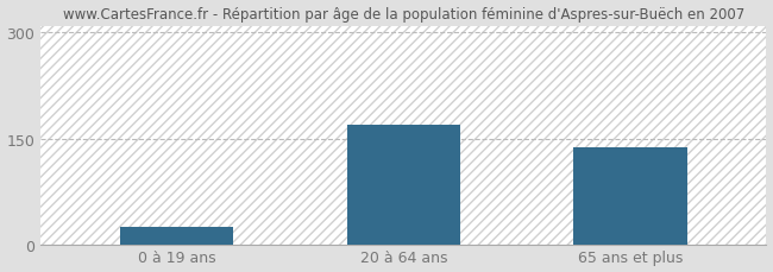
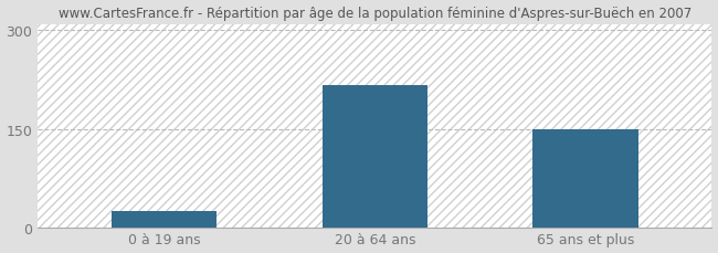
20 à 64 ans: 170 -> 216
65 ans et plus: 137 -> 150
